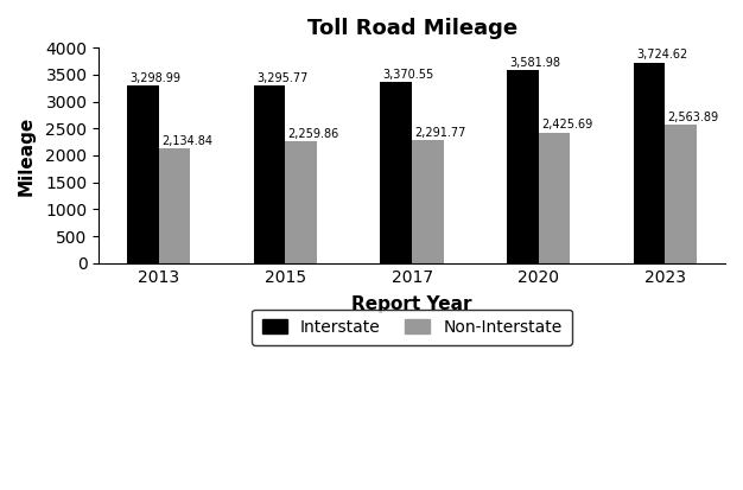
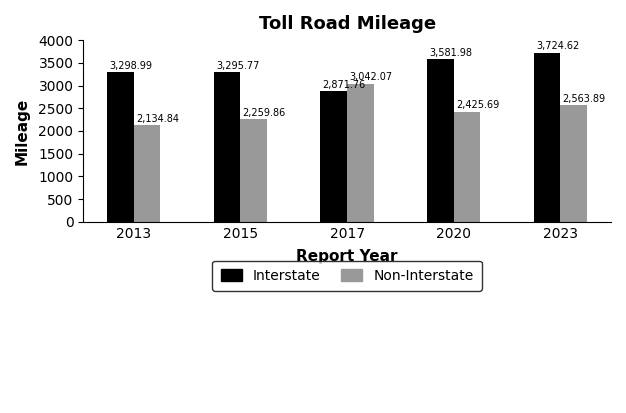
Interstate/2017: 3,370.55 -> 2,871.76
Non-Interstate/2017: 2,291.77 -> 3,042.07
